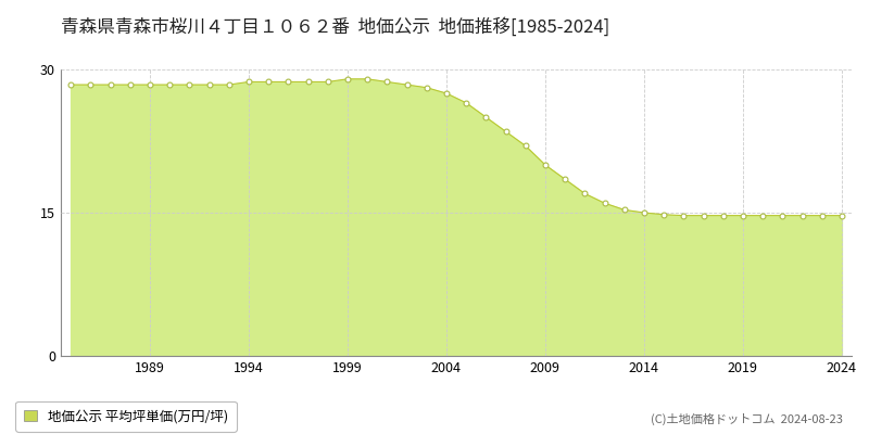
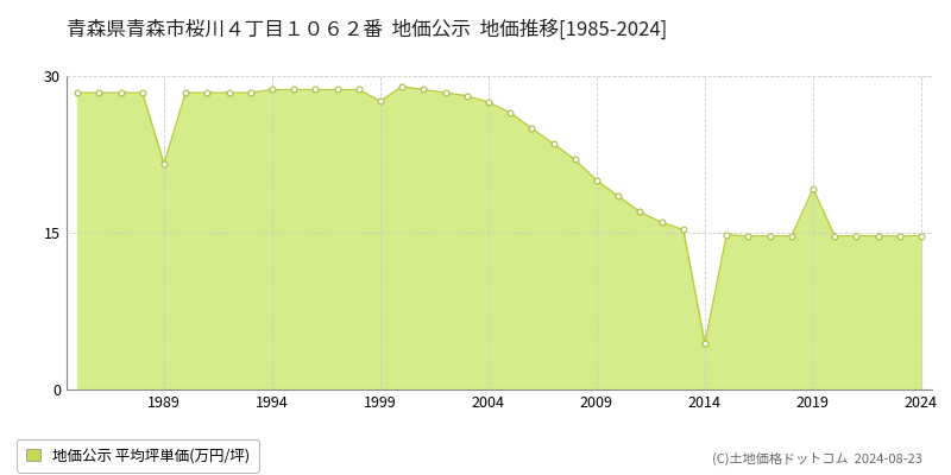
1989: 28.4 -> 21.6
1999: 29.0 -> 27.6
2014: 15.0 -> 4.4
2019: 14.7 -> 19.2
